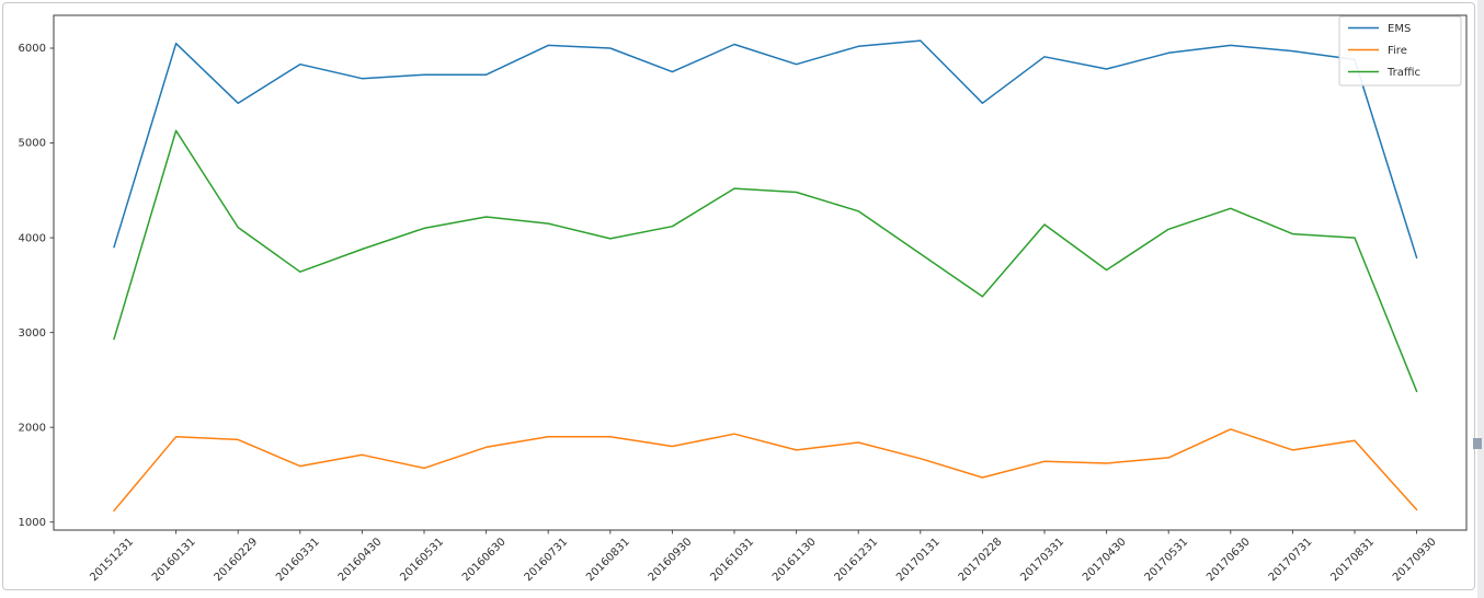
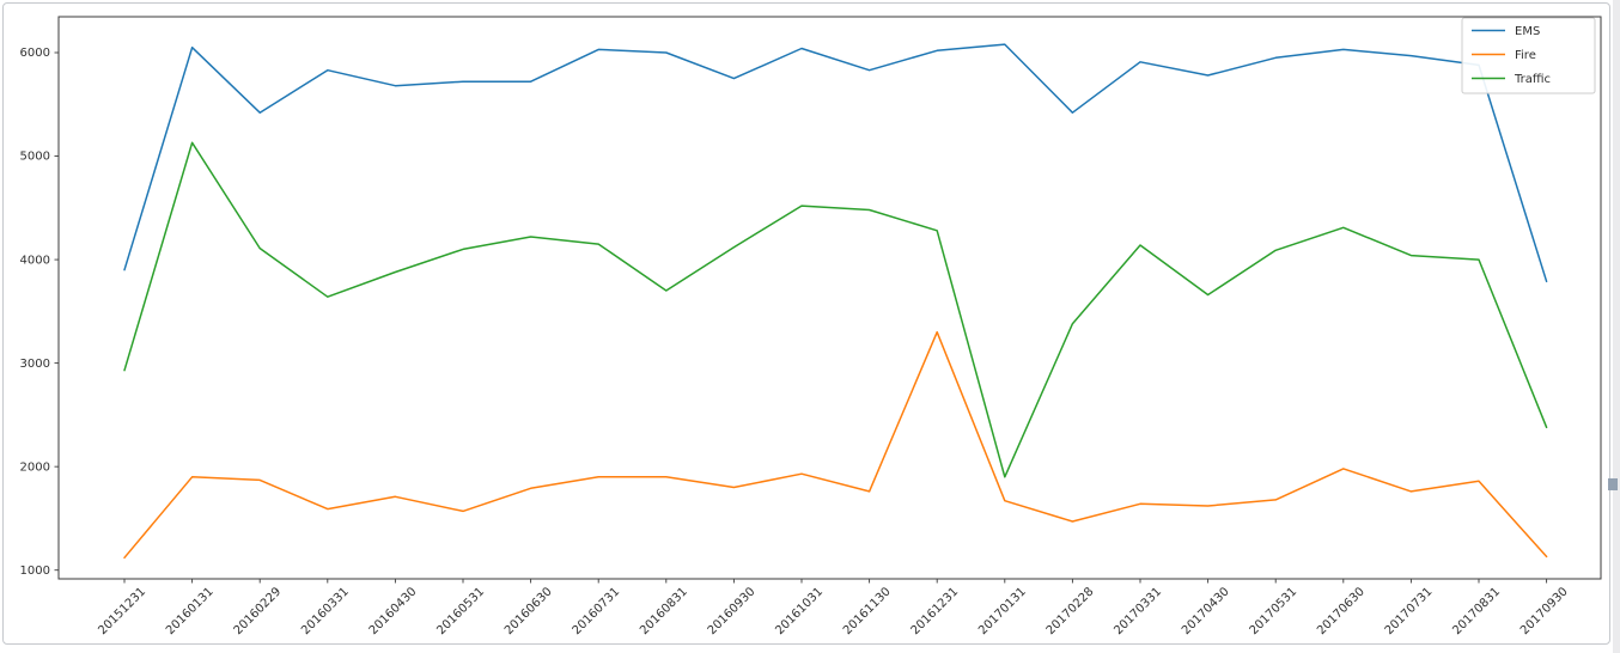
Traffic/20160831: 4000 -> 3700
Fire/20161231: 1800 -> 3300
Traffic/20170131: 3800 -> 1900
